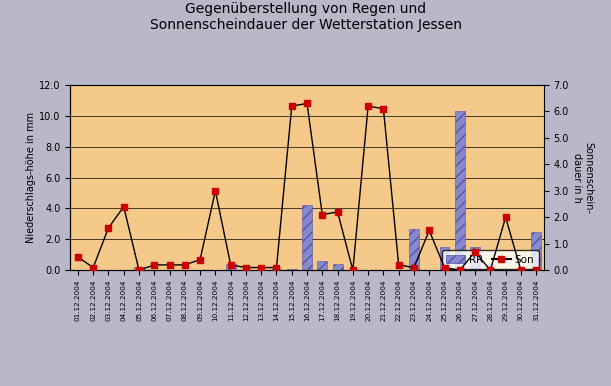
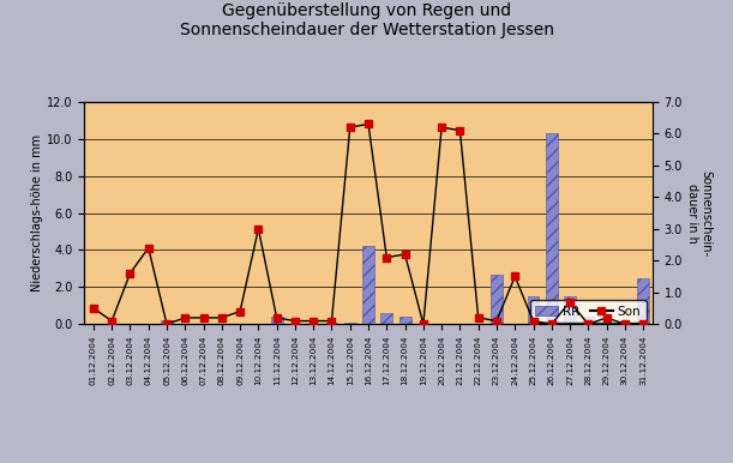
Son/29.12.2004: 2.0 -> 0.2
